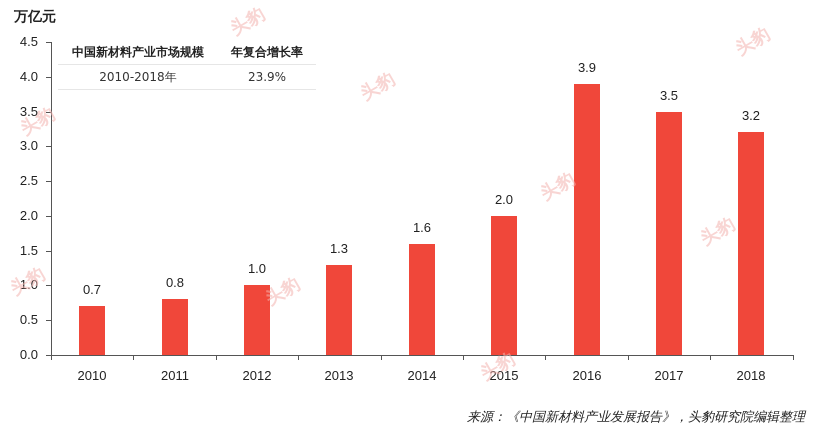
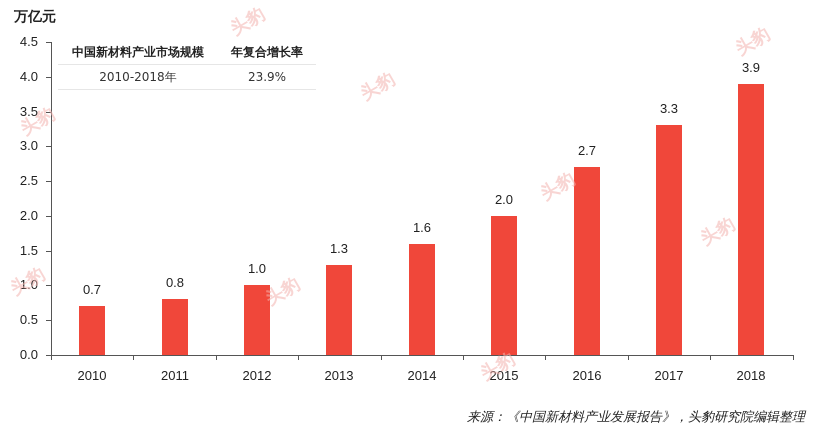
2016: 3.9 -> 2.7
2017: 3.5 -> 3.3
2018: 3.2 -> 3.9
